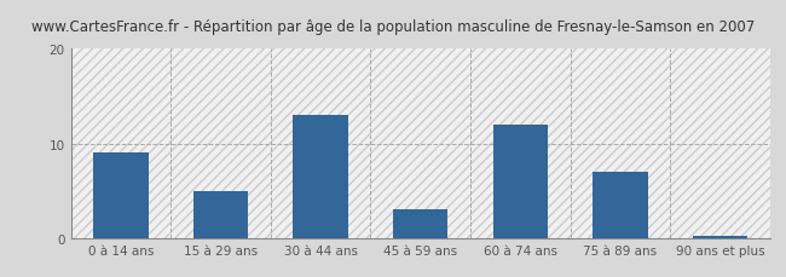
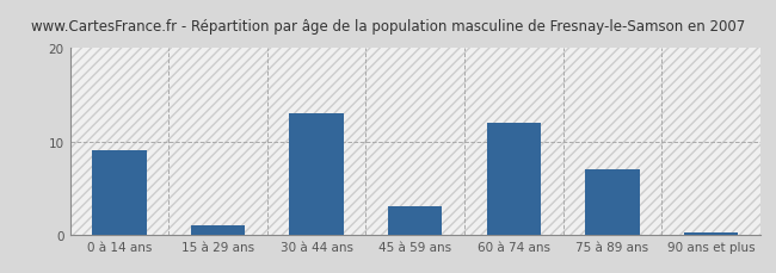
15 à 29 ans: 5.0 -> 1.0
